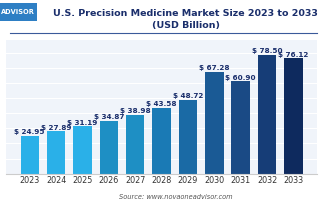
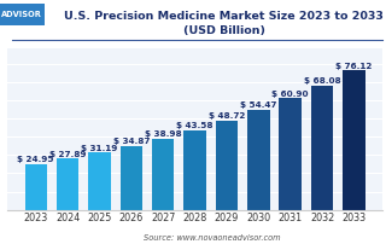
2030: 67.28 -> 54.47
2032: 78.50 -> 68.08
